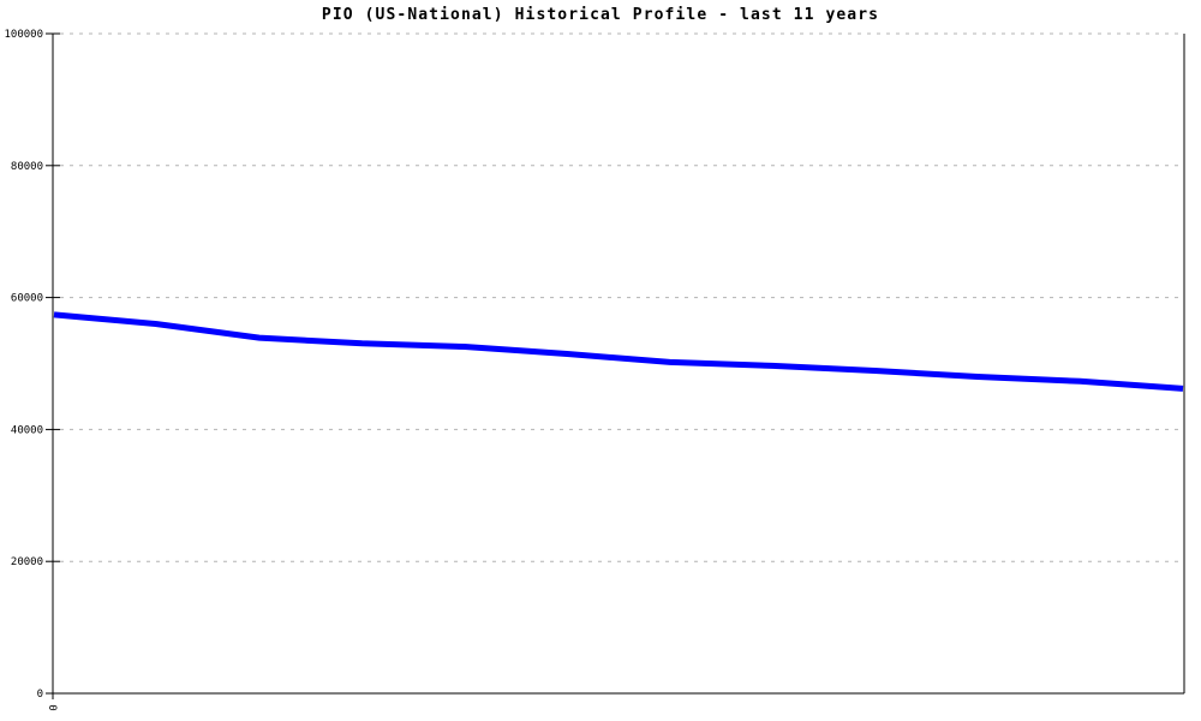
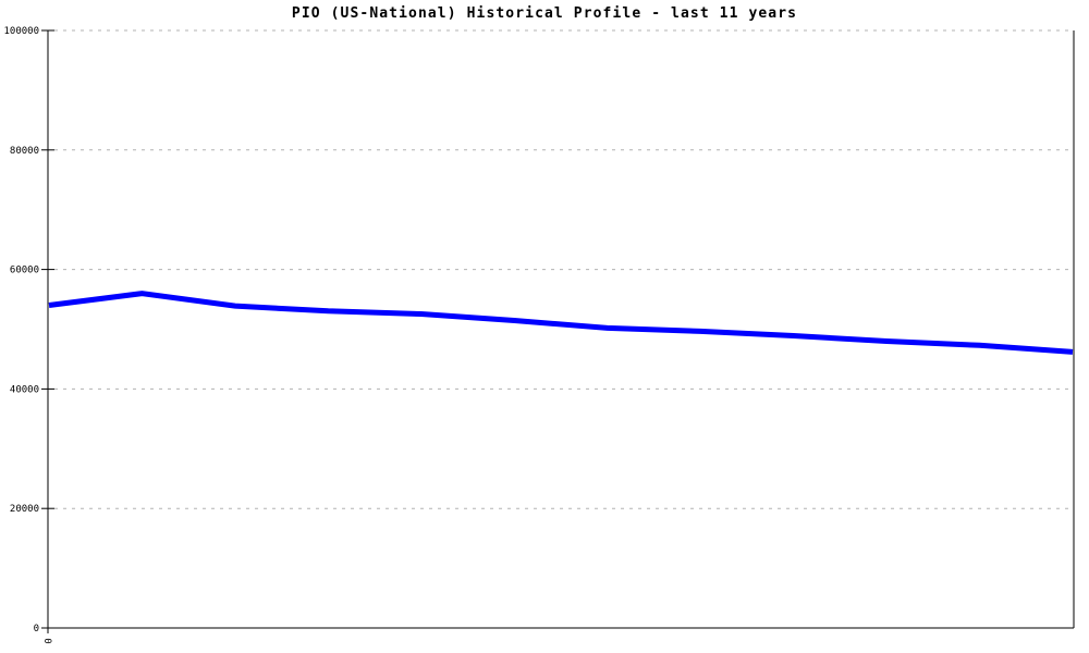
0: 57000 -> 54000
